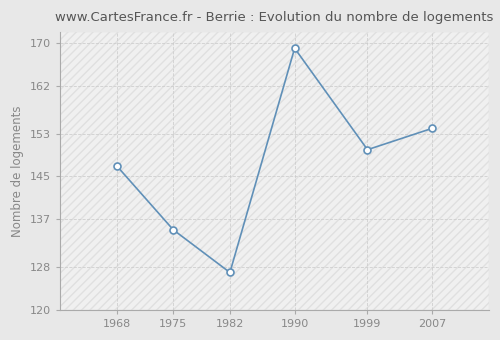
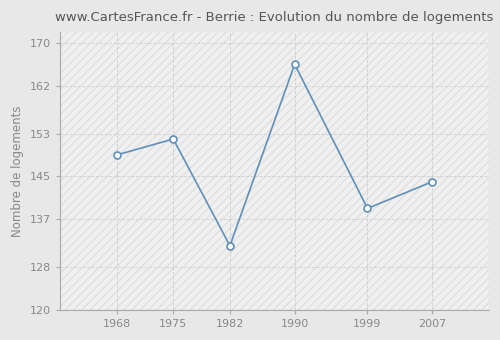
1968: 147 -> 149
1975: 135 -> 152
1982: 127 -> 132
1990: 169 -> 166
1999: 150 -> 139
2007: 154 -> 144
